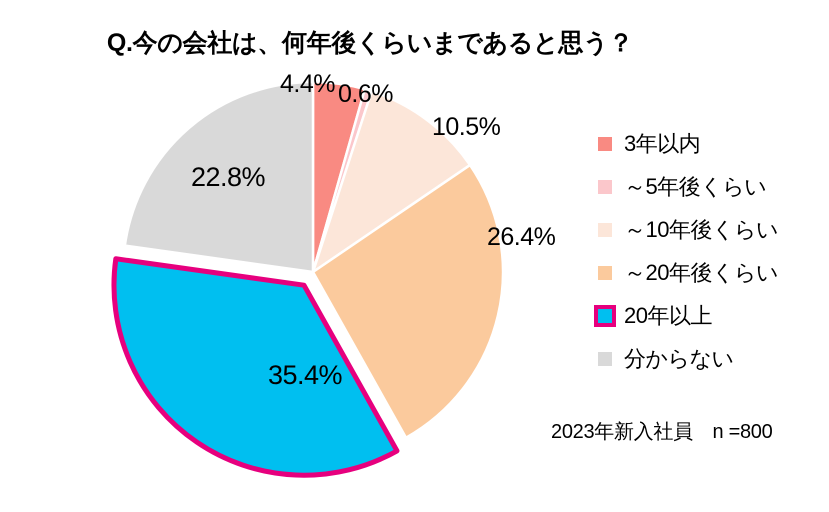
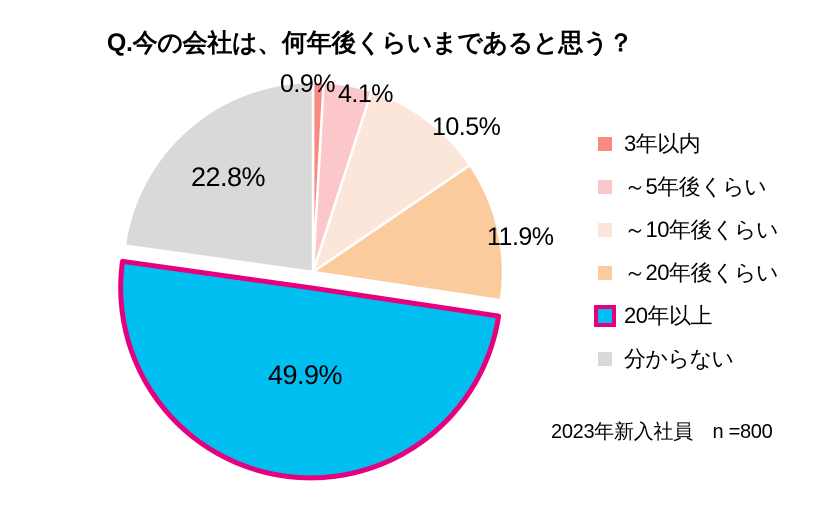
3年以内: 4.4% -> 0.9%
～5年後くらい: 0.6% -> 4.1%
～20年後くらい: 26.4% -> 11.9%
20年以上: 35.4% -> 49.9%
